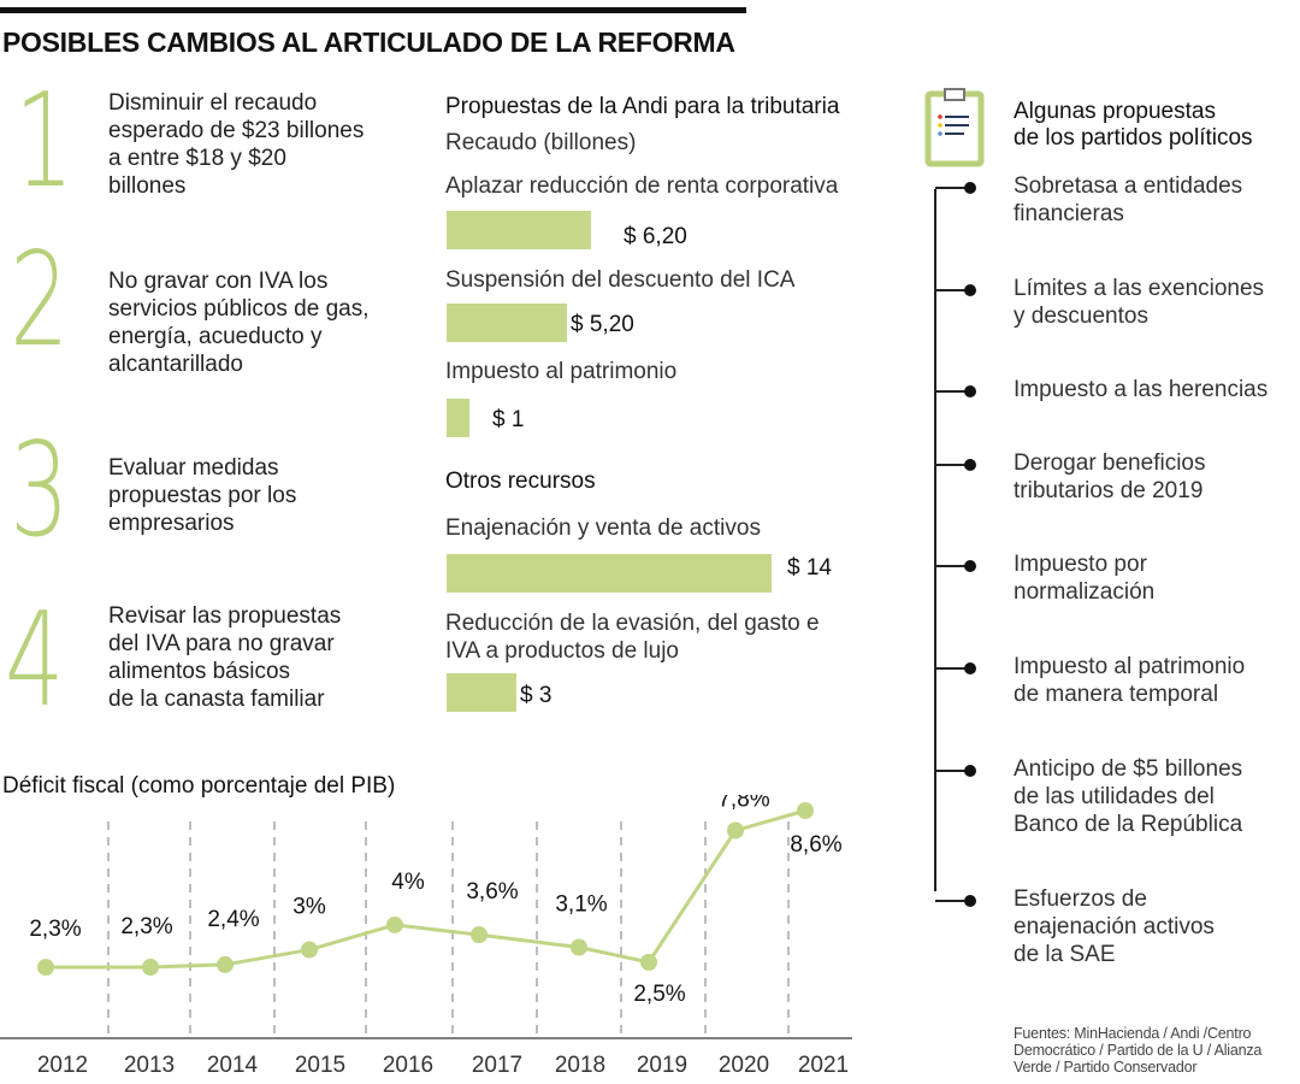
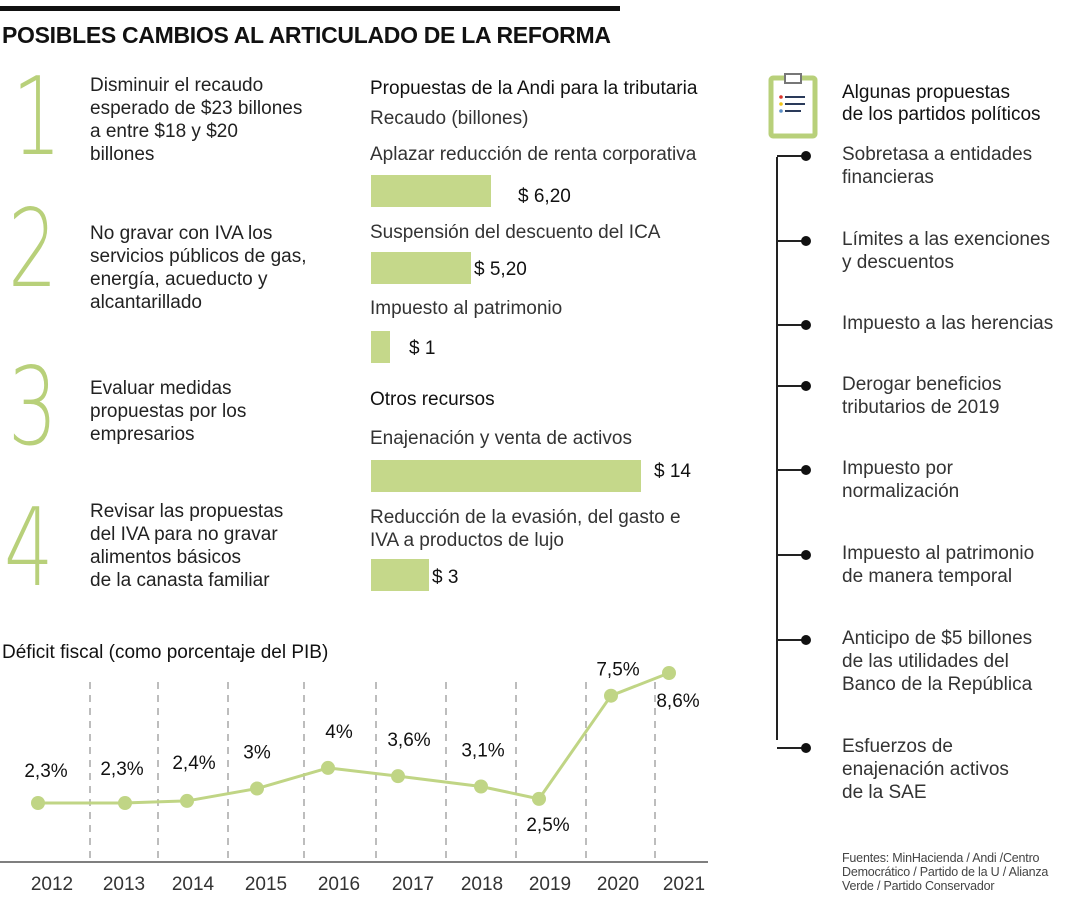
Déficit fiscal (como porcentaje del PIB)/2020: 7,8% -> 7,5%
